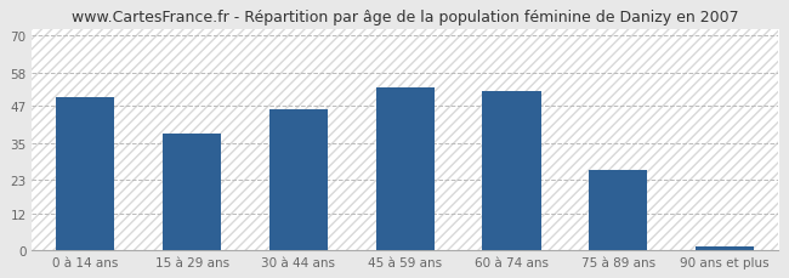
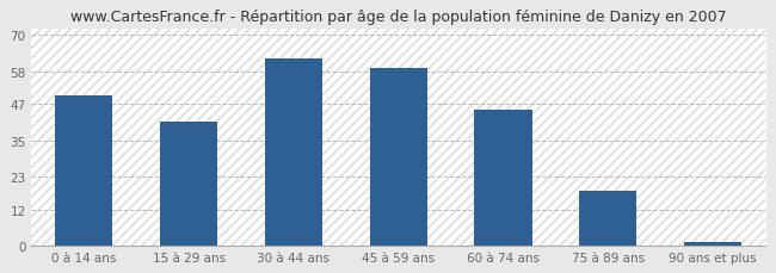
15 à 29 ans: 38 -> 41
30 à 44 ans: 46 -> 62
45 à 59 ans: 53 -> 59
60 à 74 ans: 52 -> 45
75 à 89 ans: 26 -> 18
